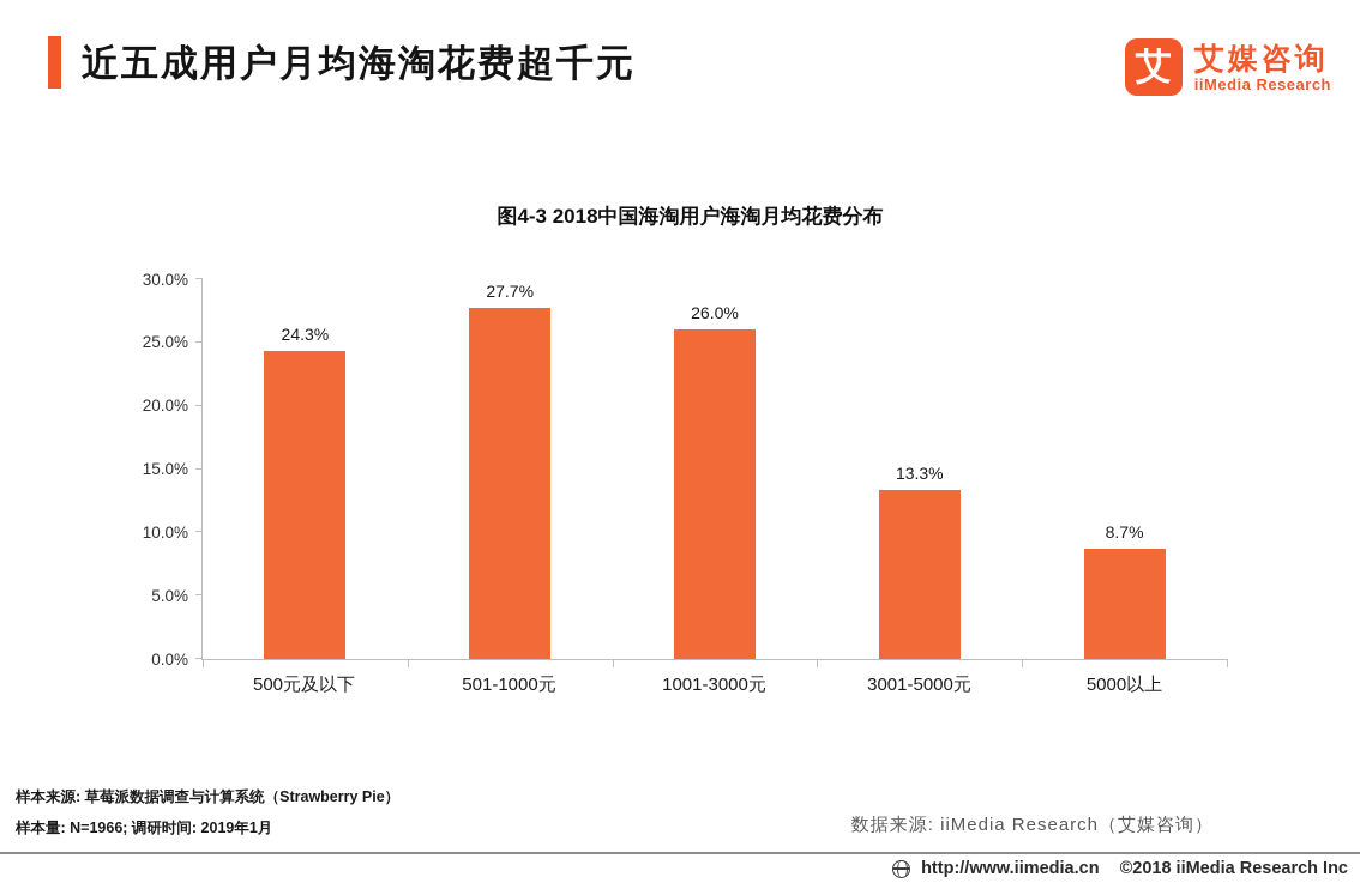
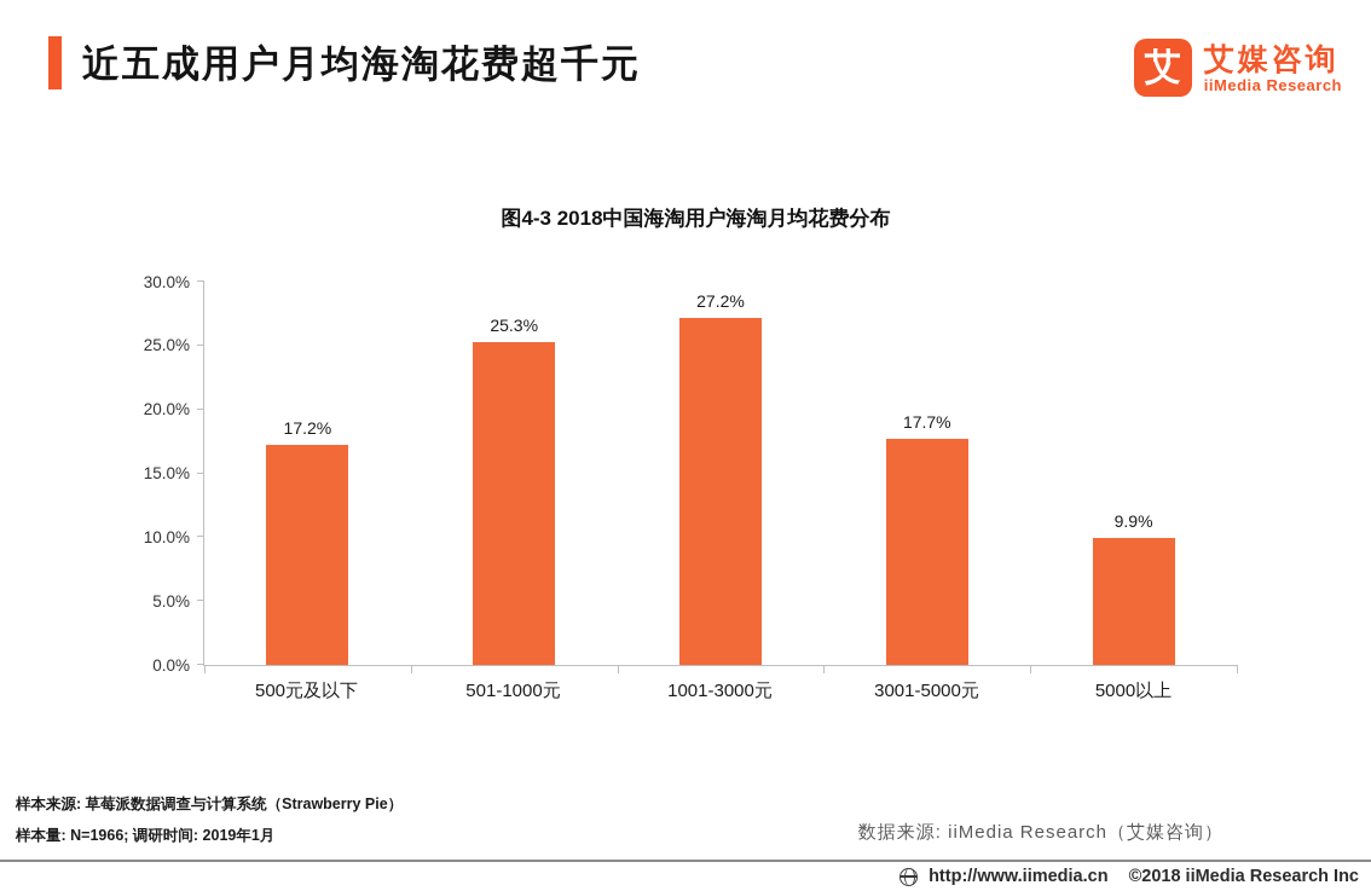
500元及以下: 24.3% -> 17.2%
501-1000元: 27.7% -> 25.3%
1001-3000元: 26.0% -> 27.2%
3001-5000元: 13.3% -> 17.7%
5000以上: 8.7% -> 9.9%
